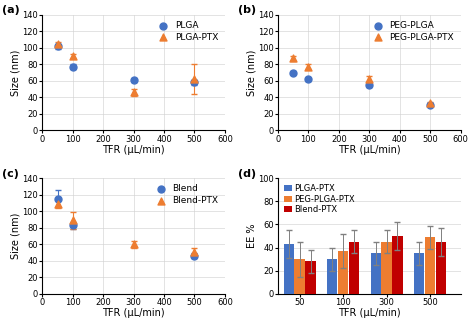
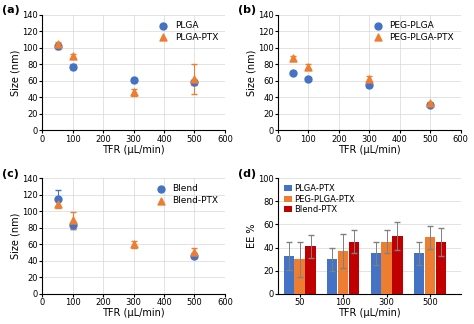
PLGA-PTX/50: 43 -> 33
Blend-PTX/50: 28 -> 41
